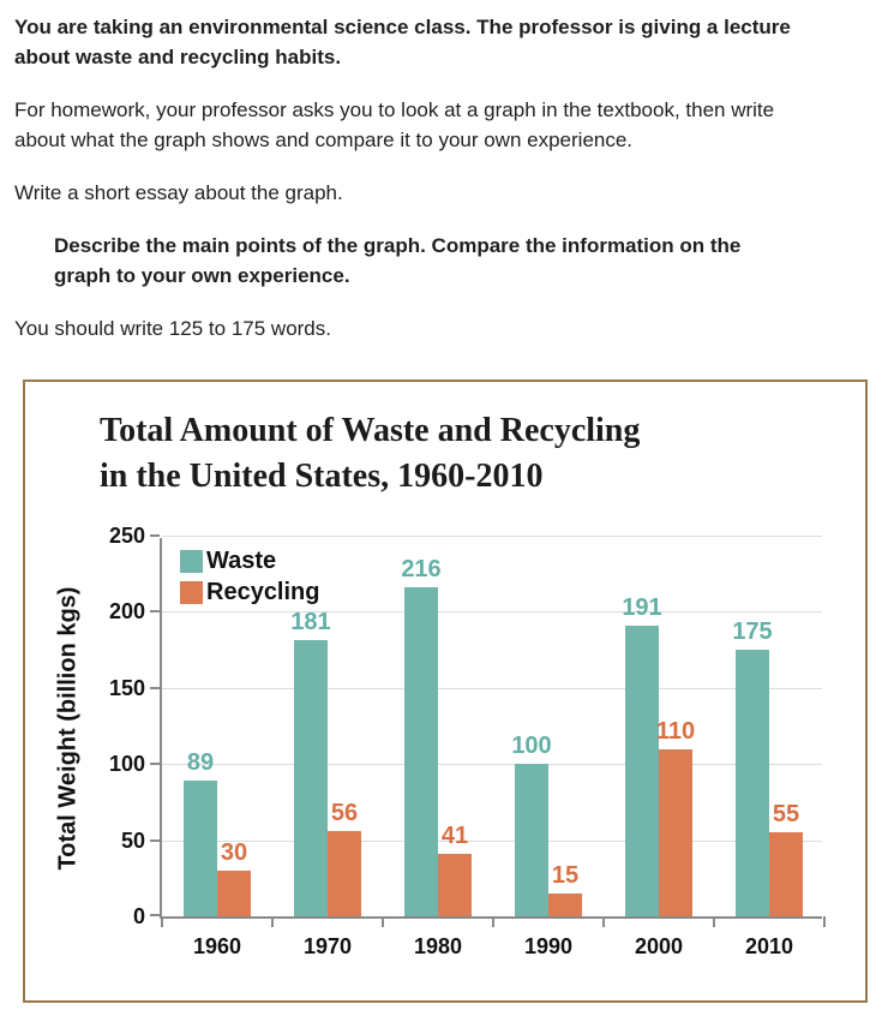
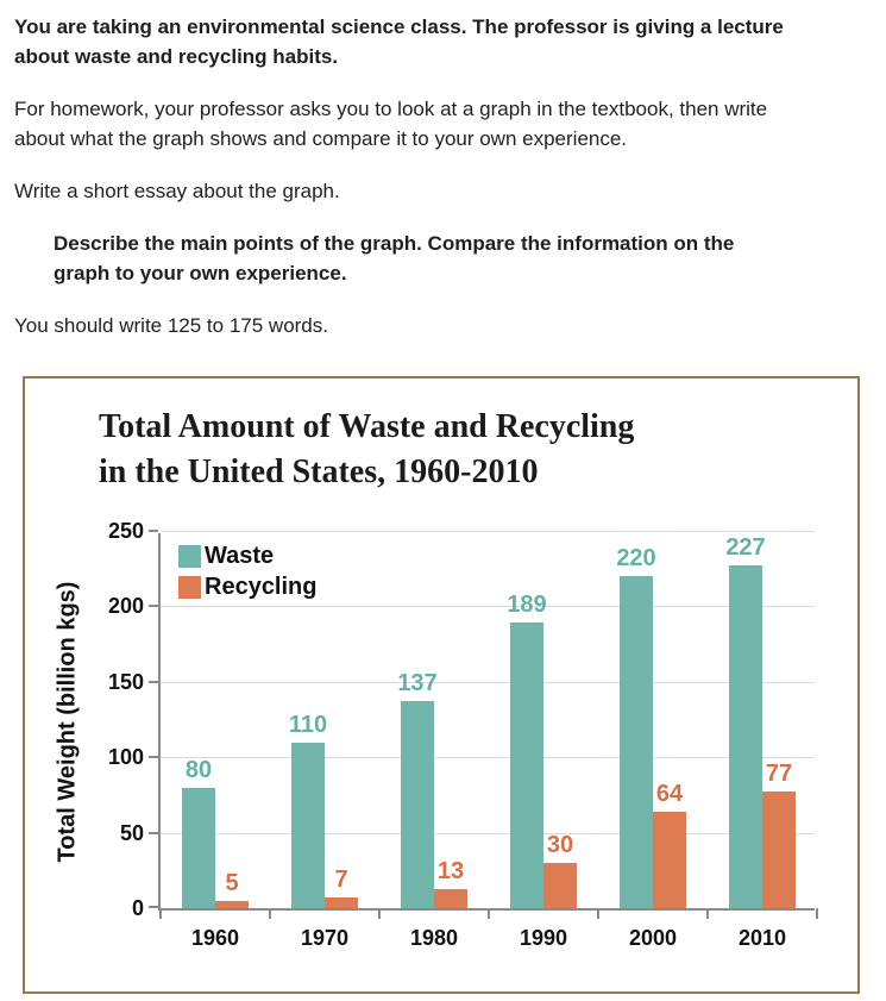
Waste/1960: 89 -> 80
Recycling/1960: 30 -> 5
Waste/1970: 181 -> 110
Recycling/1970: 56 -> 7
Waste/1980: 216 -> 137
Recycling/1980: 41 -> 13
Waste/1990: 100 -> 189
Recycling/1990: 15 -> 30
Waste/2000: 191 -> 220
Recycling/2000: 110 -> 64
Waste/2010: 175 -> 227
Recycling/2010: 55 -> 77
